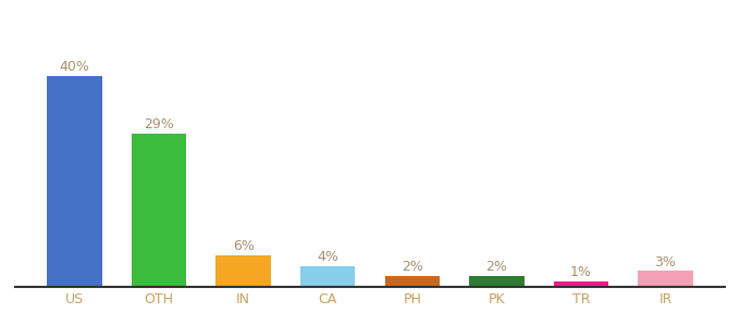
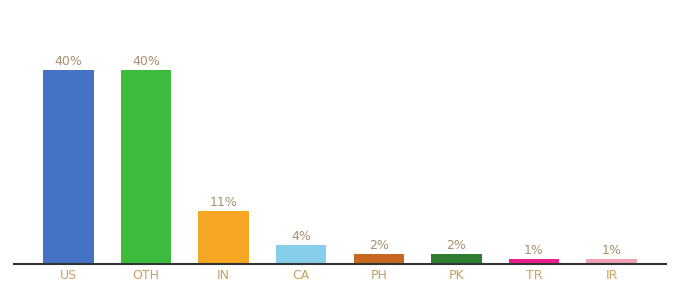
OTH: 29% -> 40%
IN: 6% -> 11%
IR: 3% -> 1%
